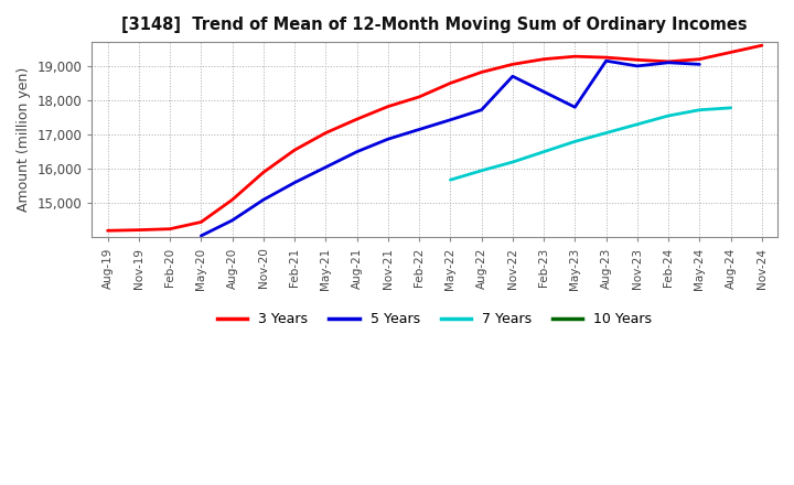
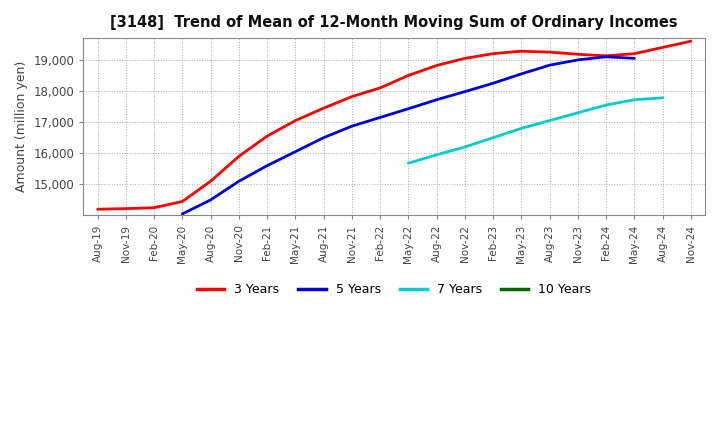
5 Years/Nov-22: 18,700 -> 17,980
5 Years/May-23: 17,800 -> 18,550
5 Years/Aug-23: 19,150 -> 18,830
